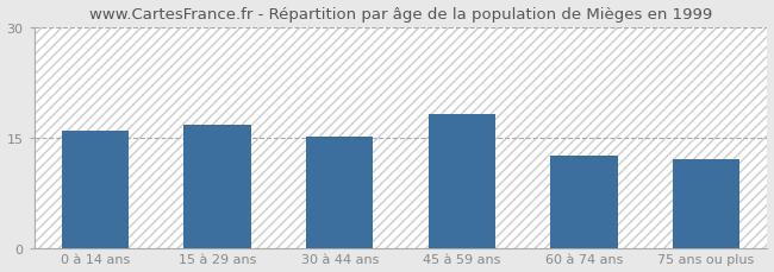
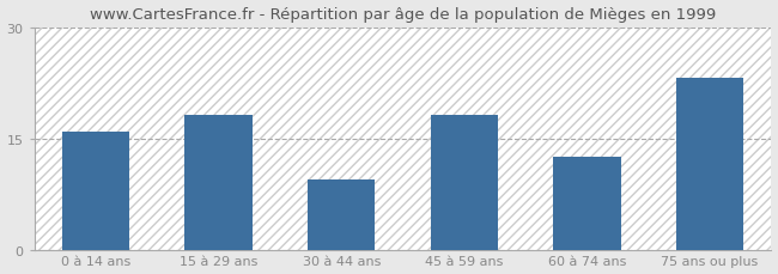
15 à 29 ans: 16.7 -> 18.2
30 à 44 ans: 15.1 -> 9.4
75 ans ou plus: 12.1 -> 23.2
